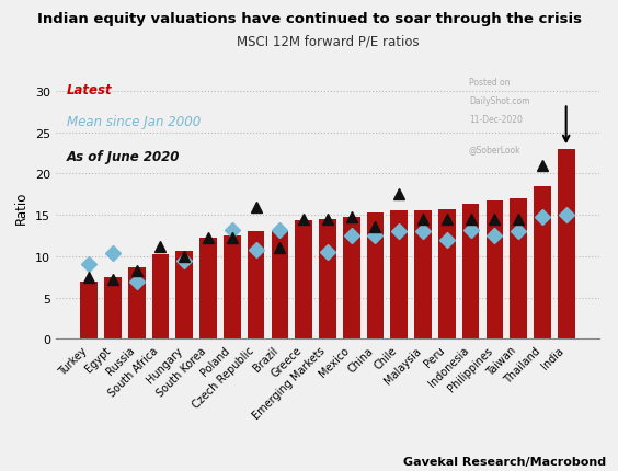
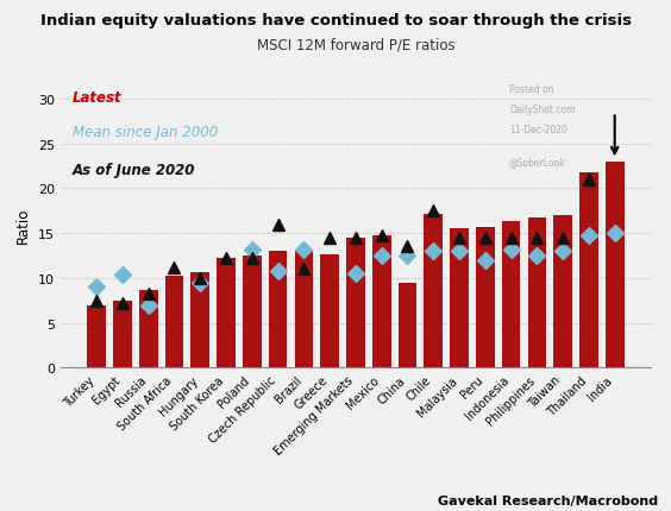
Greece: 14.4 -> 12.6
China: 15.3 -> 9.4
Chile: 15.5 -> 17.2
Thailand: 18.5 -> 21.8
